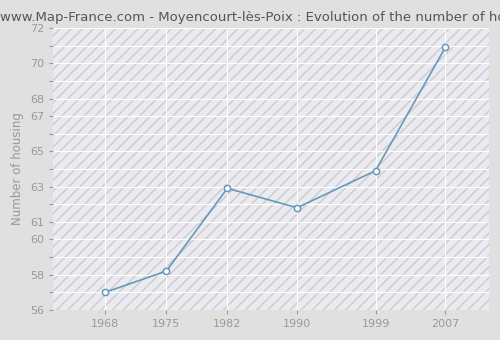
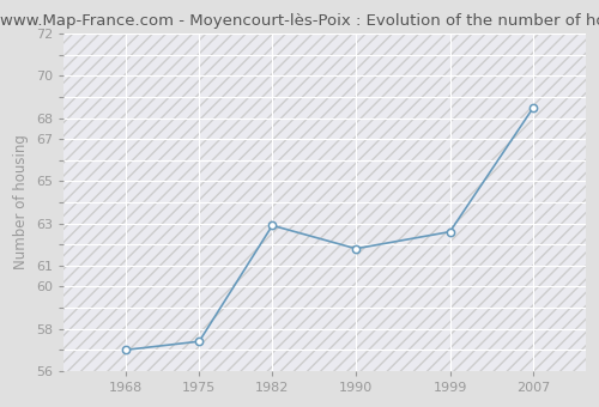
1975: 58.2 -> 57.4
1999: 63.9 -> 62.6
2007: 70.9 -> 68.5
